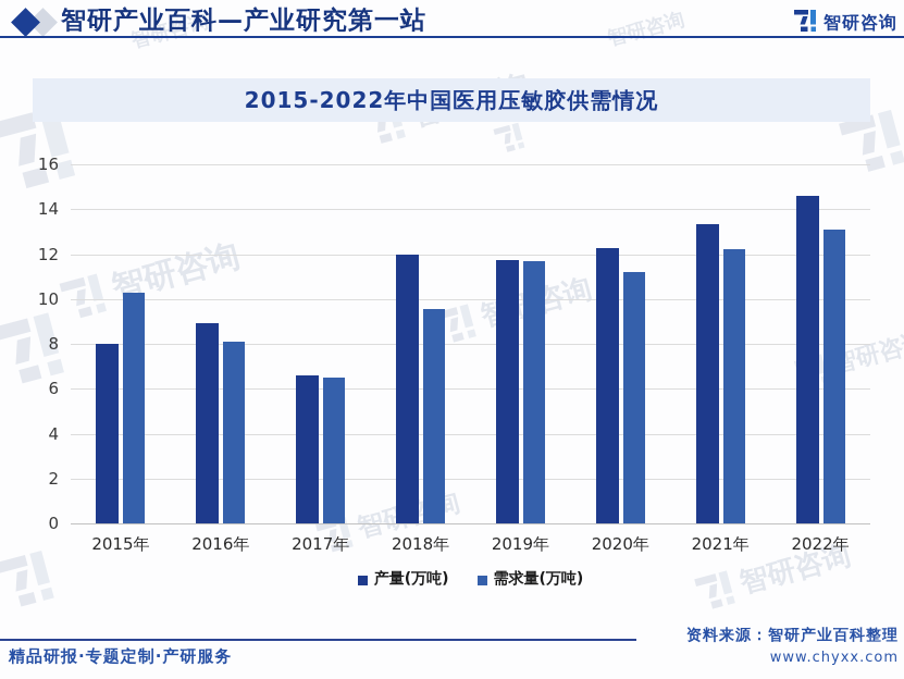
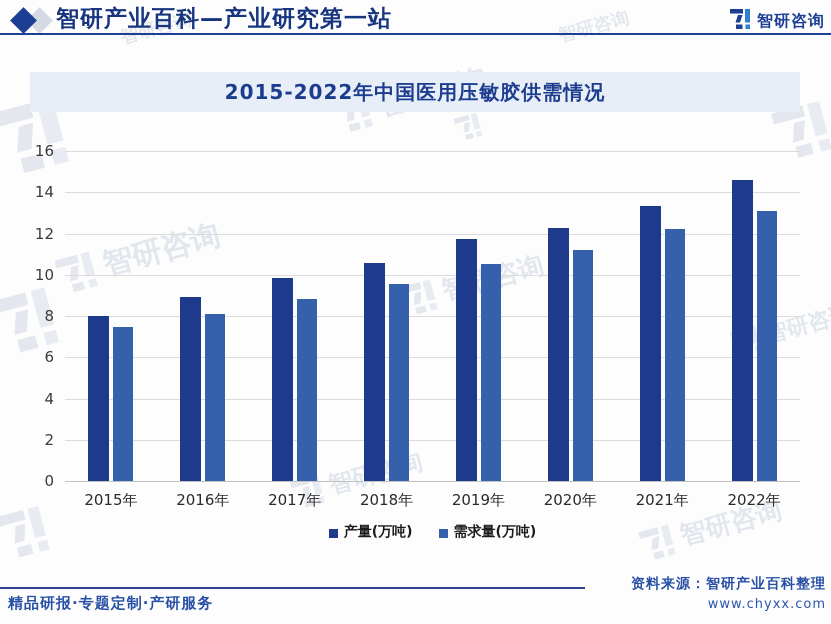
需求量(万吨)/2015年: 10.3 -> 7.5
产量(万吨)/2017年: 6.6 -> 9.8
需求量(万吨)/2017年: 6.5 -> 8.8
产量(万吨)/2018年: 12.0 -> 10.6
需求量(万吨)/2019年: 11.7 -> 10.5
